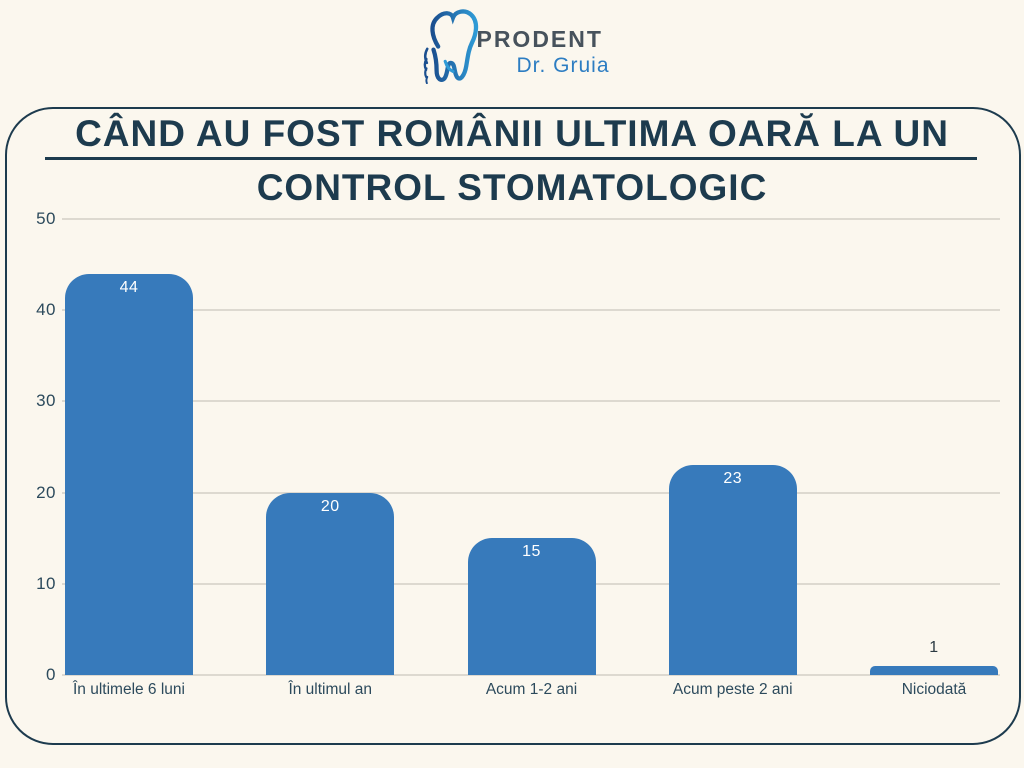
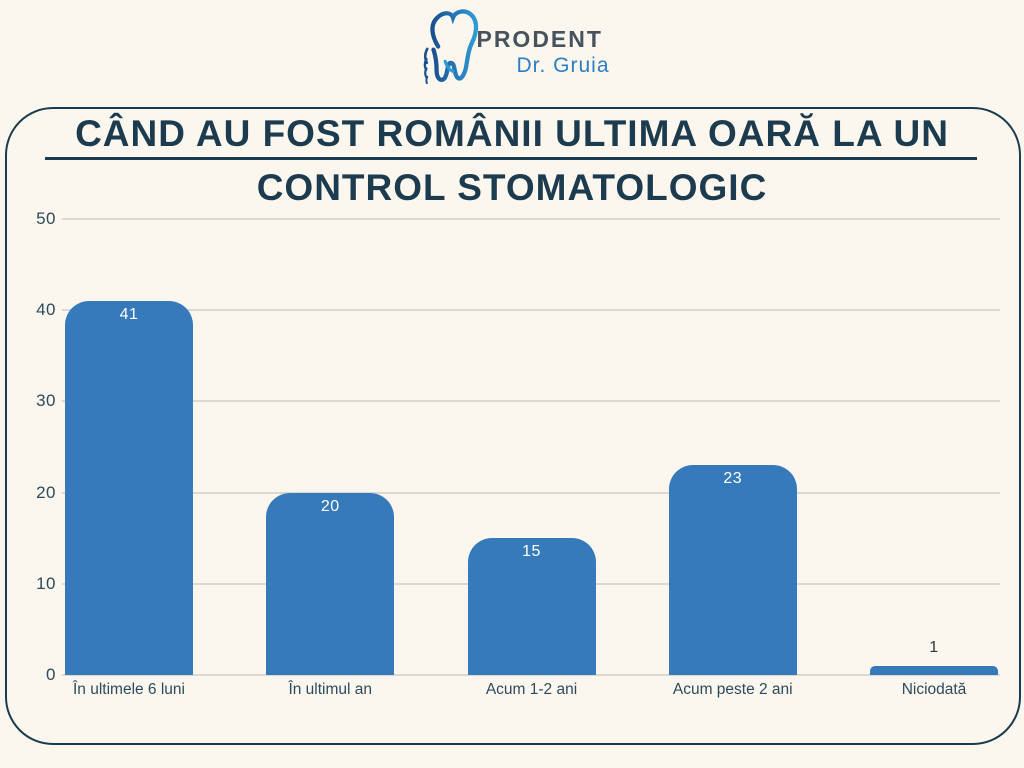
În ultimele 6 luni: 44 -> 41
